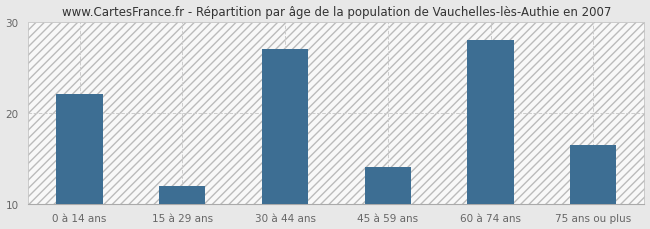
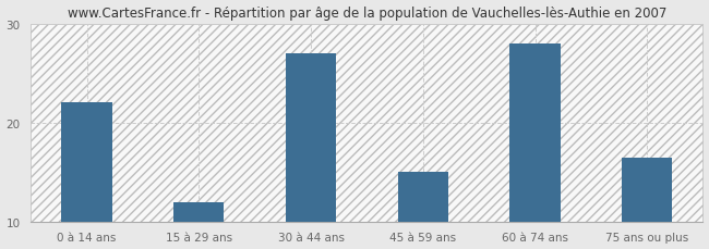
45 à 59 ans: 14.0 -> 15.0
